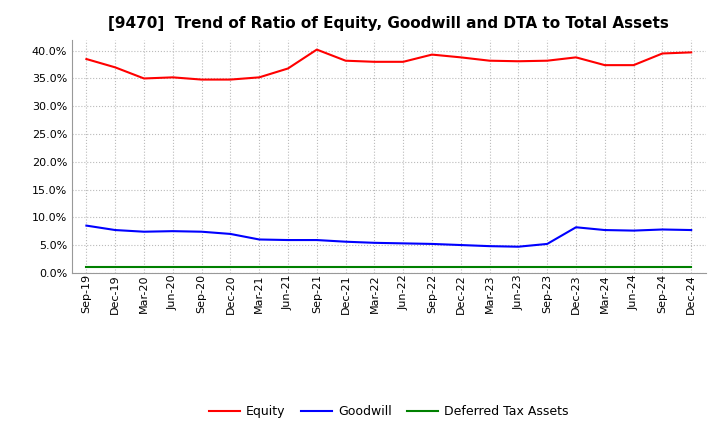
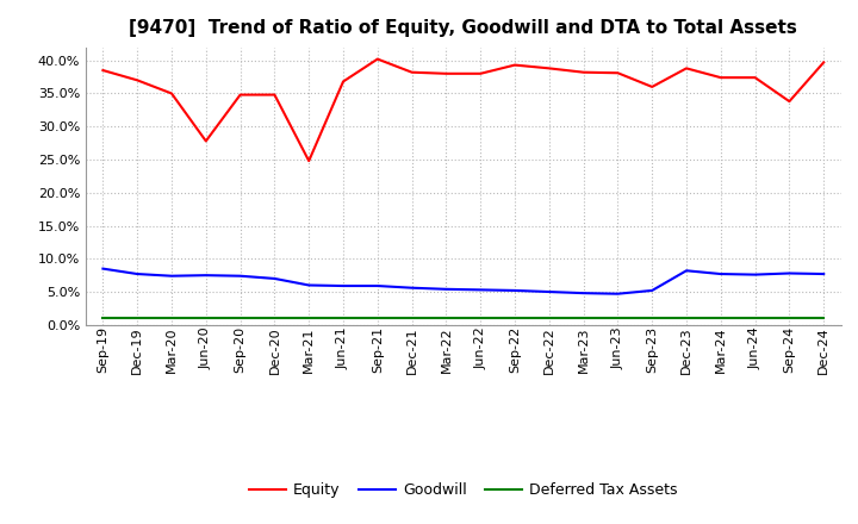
Equity/Jun-20: 35.2% -> 27.8%
Equity/Mar-21: 35.2% -> 24.8%
Equity/Sep-23: 38.2% -> 36.0%
Equity/Sep-24: 39.5% -> 33.8%
